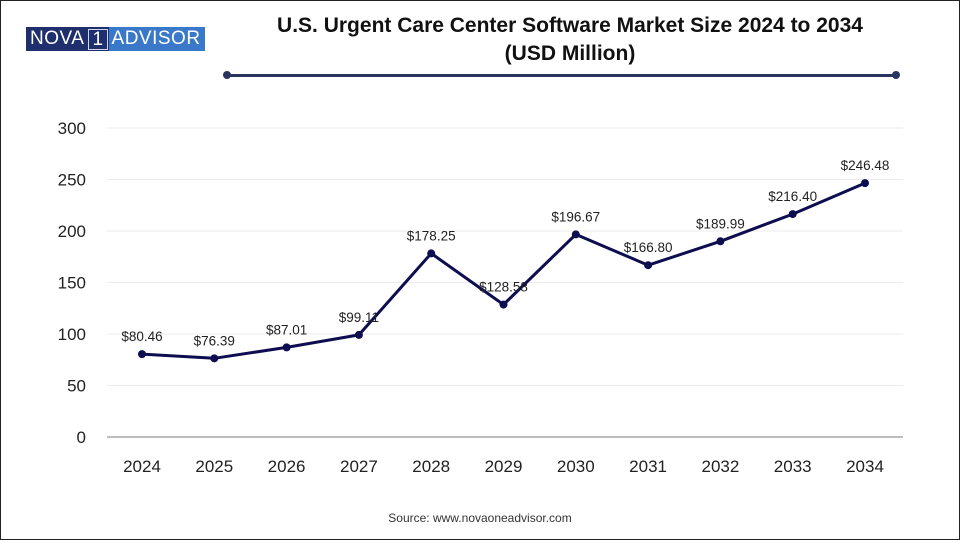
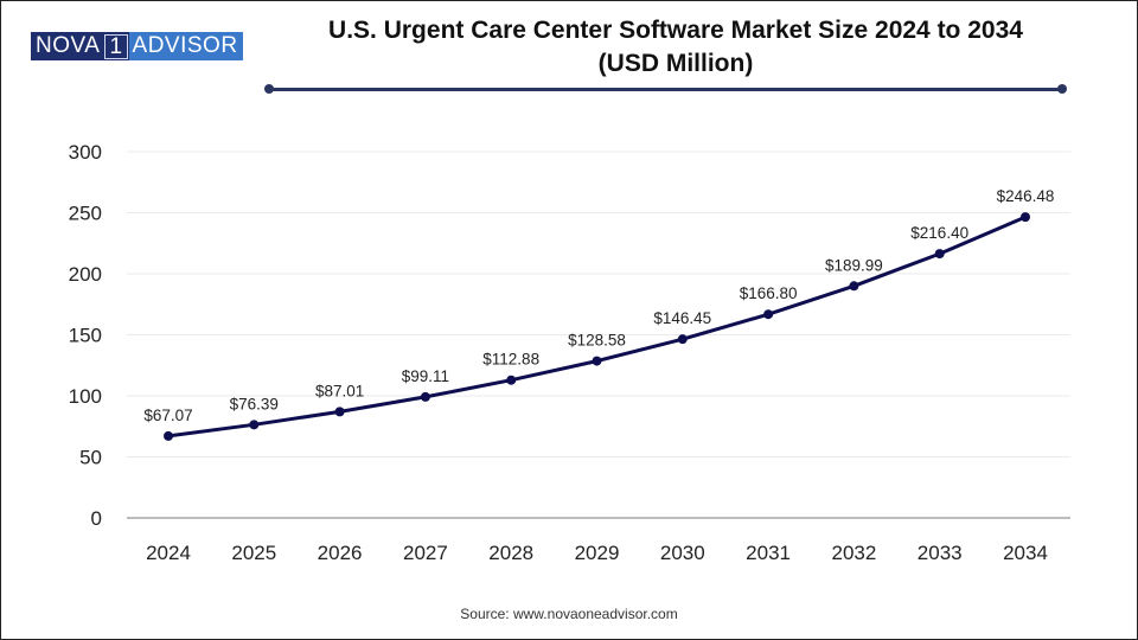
2024: $80.46 -> $67.07
2028: $178.25 -> $112.88
2030: $196.67 -> $146.45
